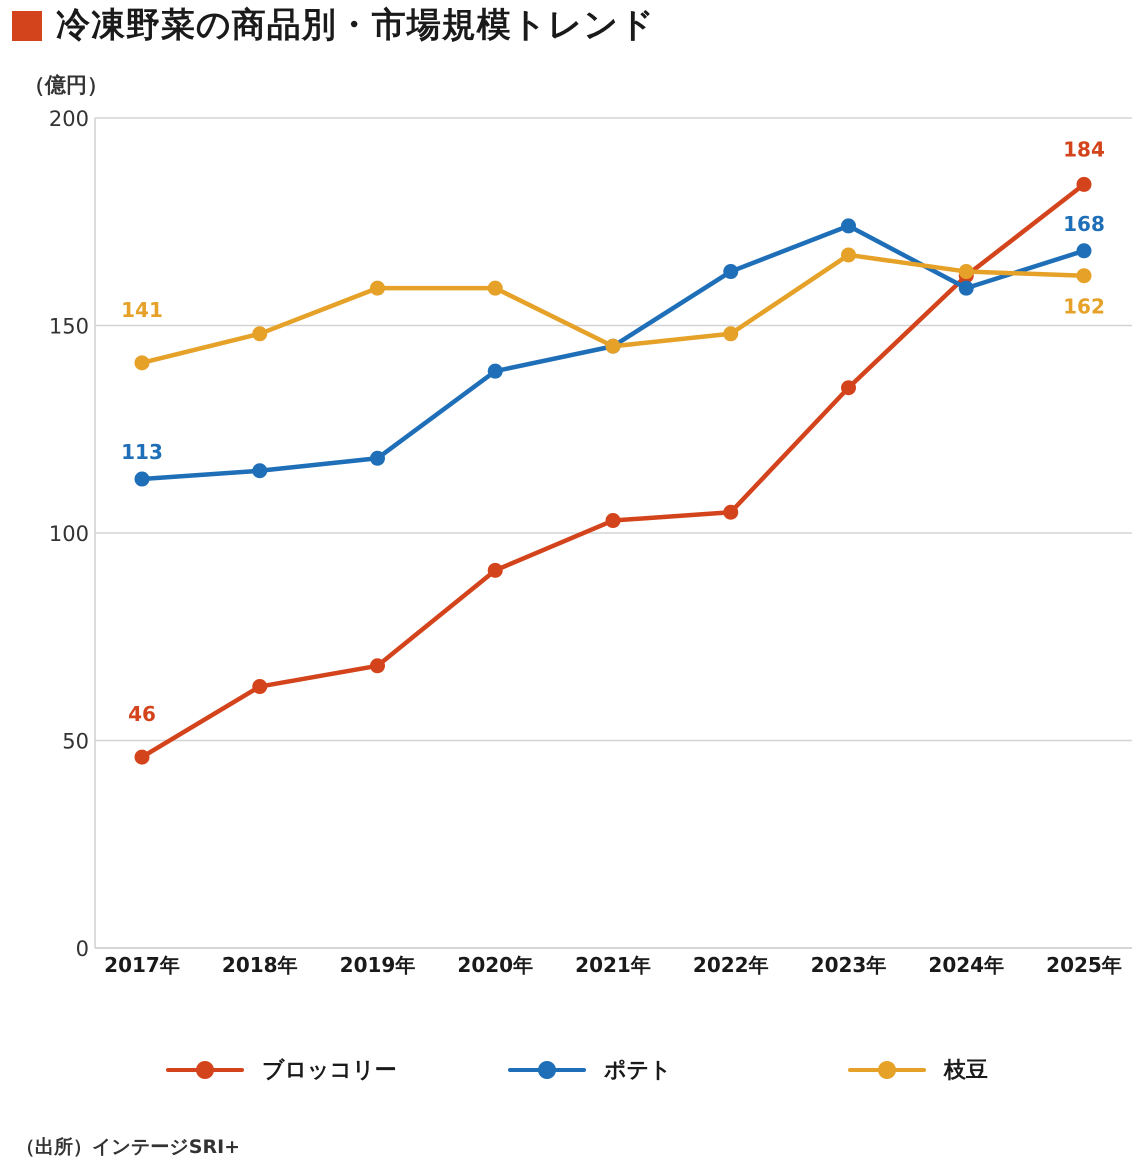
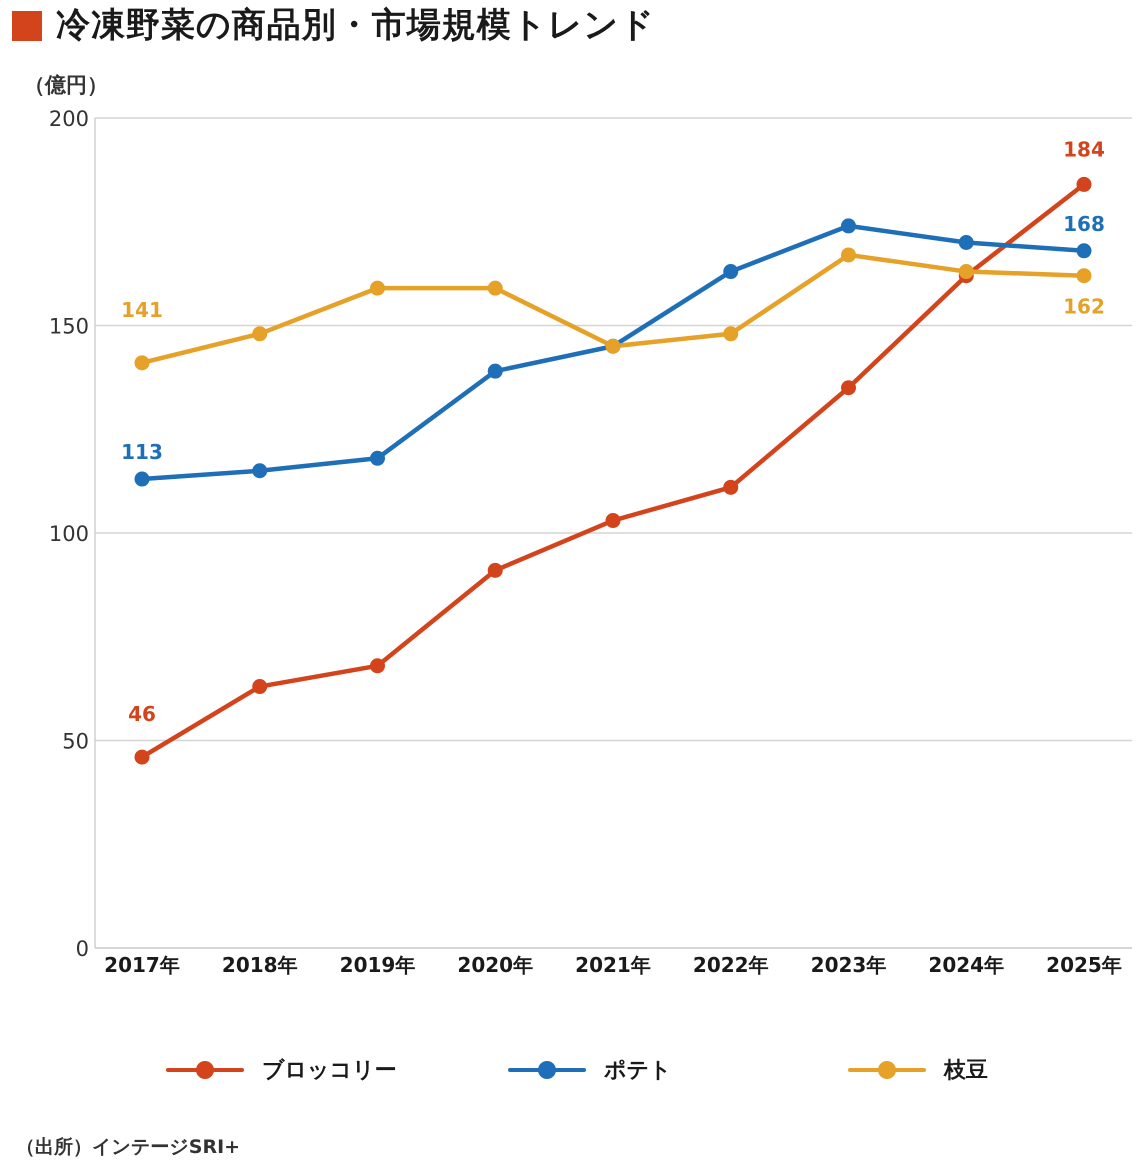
ブロッコリー/2022年: 105 -> 111
ポテト/2024年: 159 -> 170
